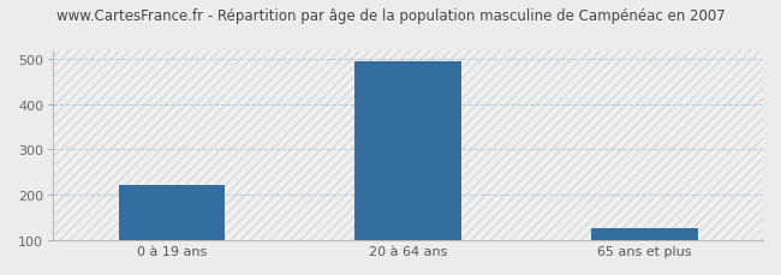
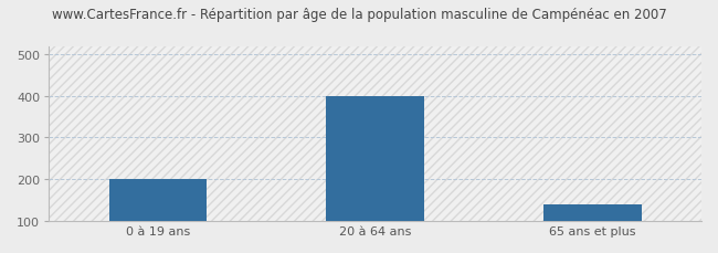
0 à 19 ans: 222 -> 200
20 à 64 ans: 496 -> 400
65 ans et plus: 126 -> 140
